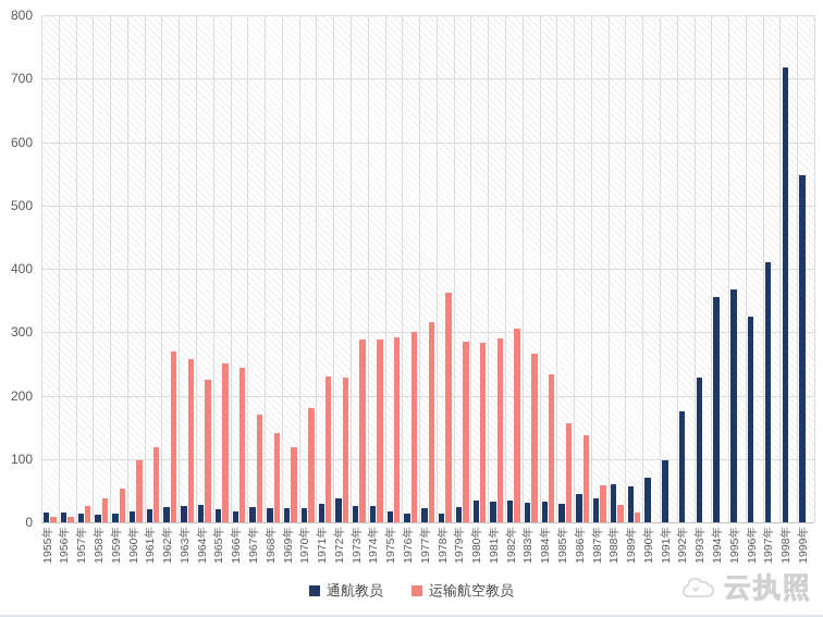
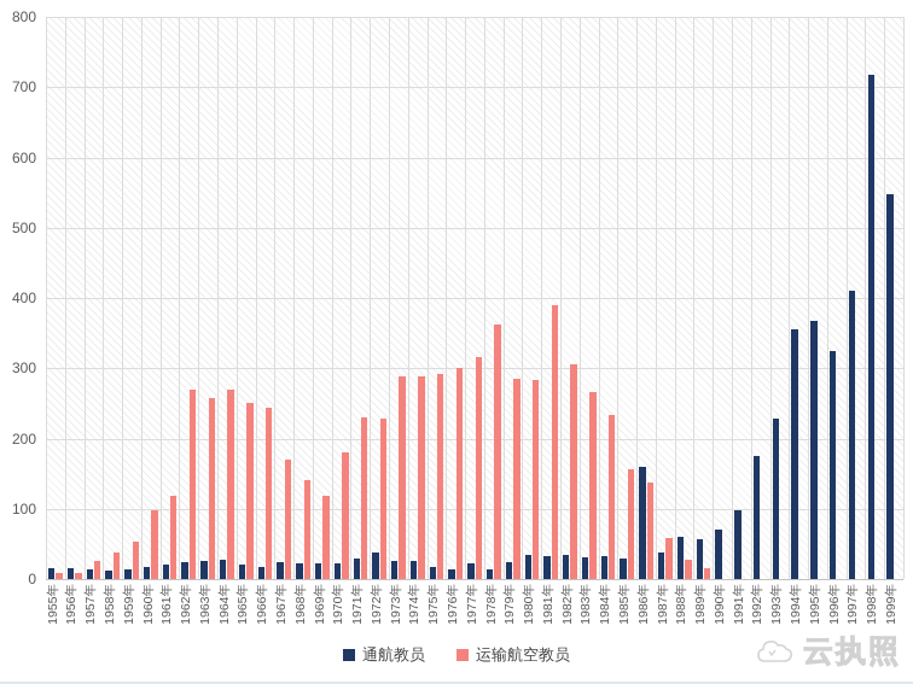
运输航空教员/1964年: 220 -> 270
运输航空教员/1981年: 290 -> 390
通航教员/1986年: 40 -> 160
